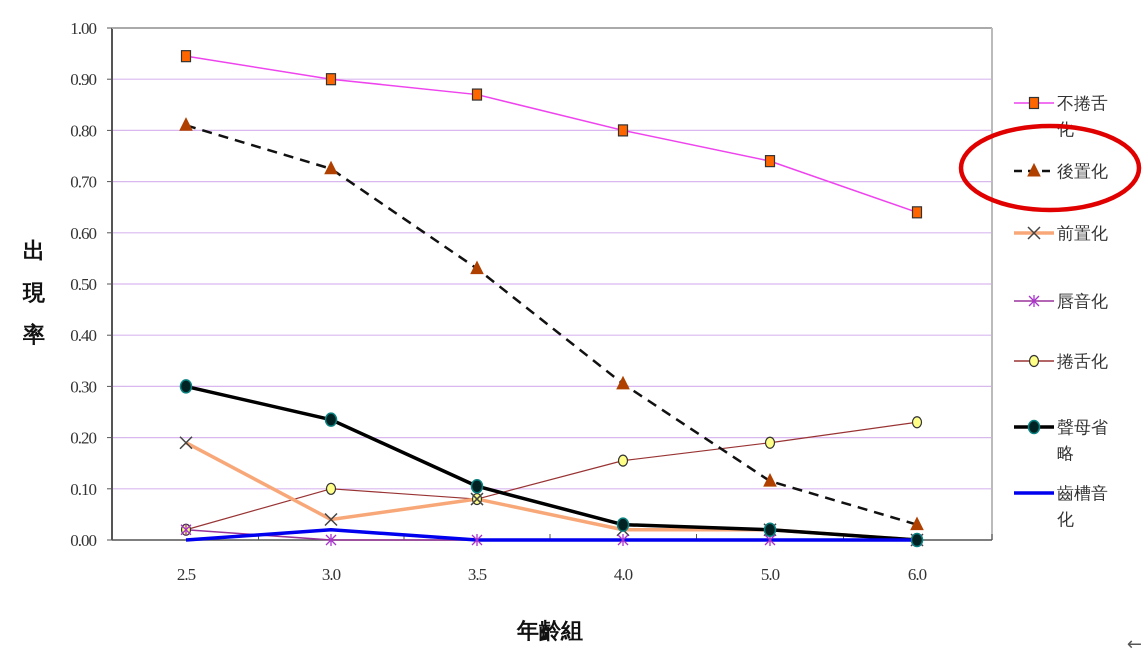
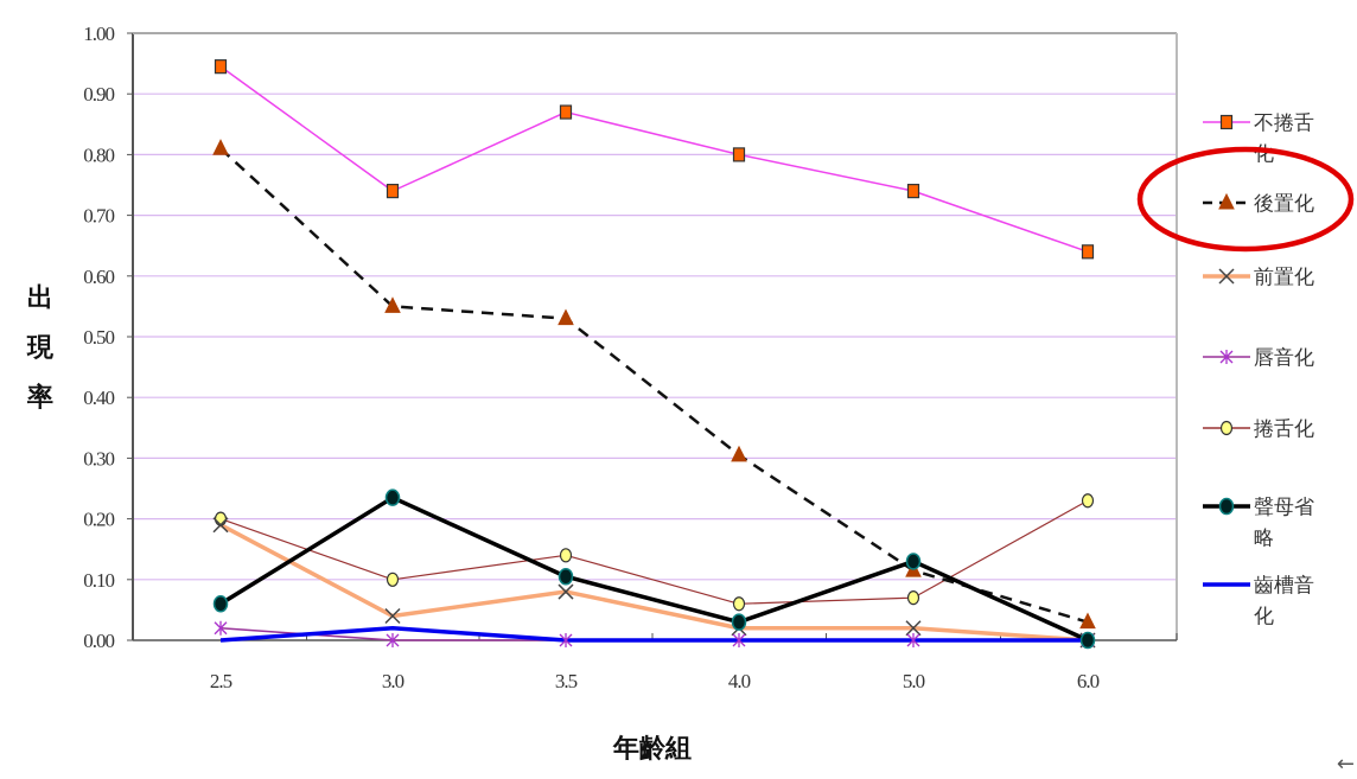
捲舌化/2.5: 0.02 -> 0.20
聲母省略/2.5: 0.30 -> 0.06
不捲舌化/3.0: 0.90 -> 0.74
後置化/3.0: 0.72 -> 0.55
捲舌化/3.5: 0.08 -> 0.14
捲舌化/4.0: 0.15 -> 0.06
捲舌化/5.0: 0.19 -> 0.07
聲母省略/5.0: 0.02 -> 0.13
